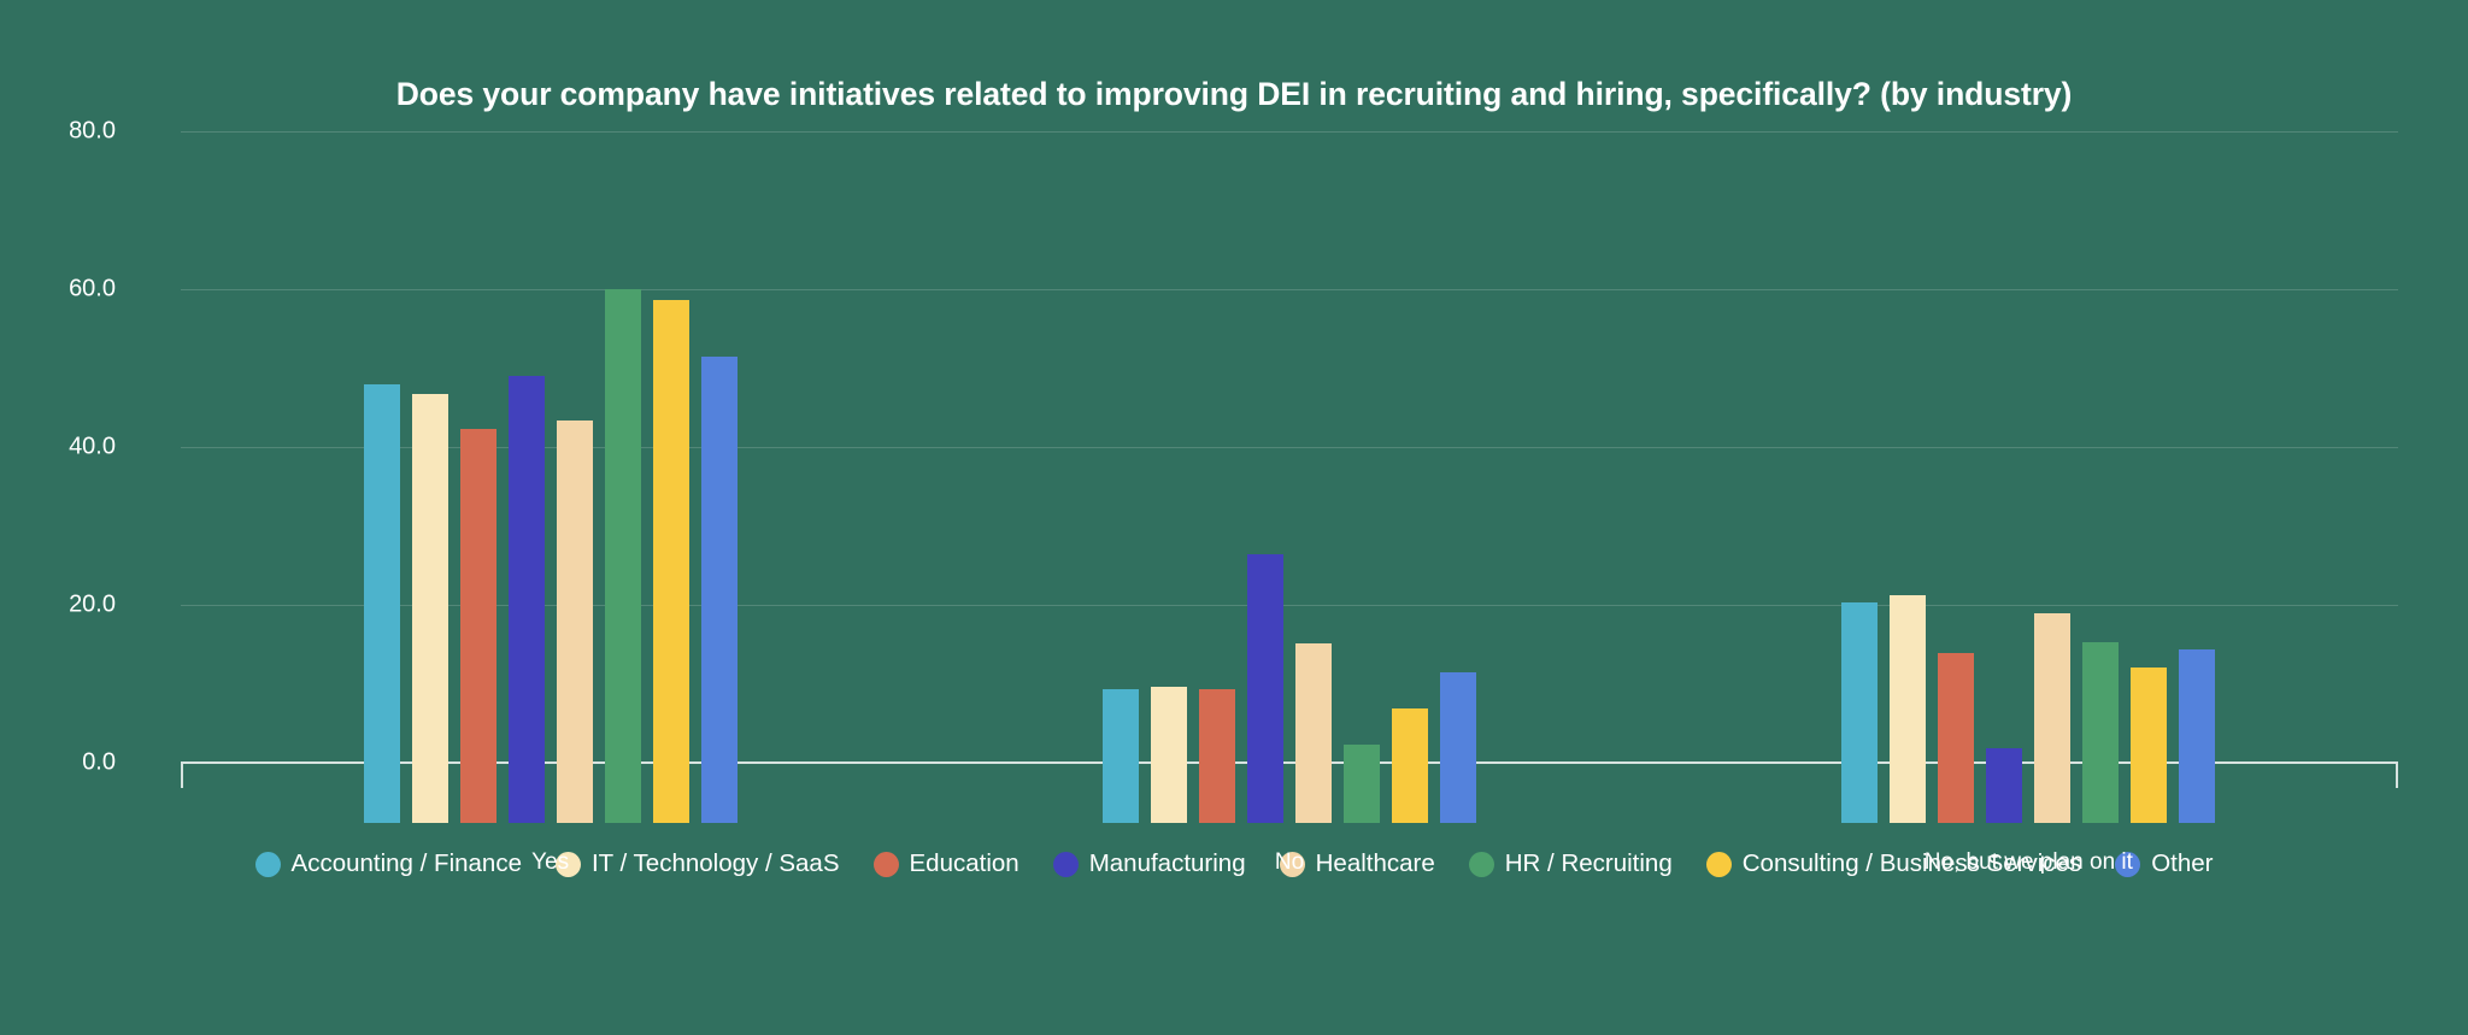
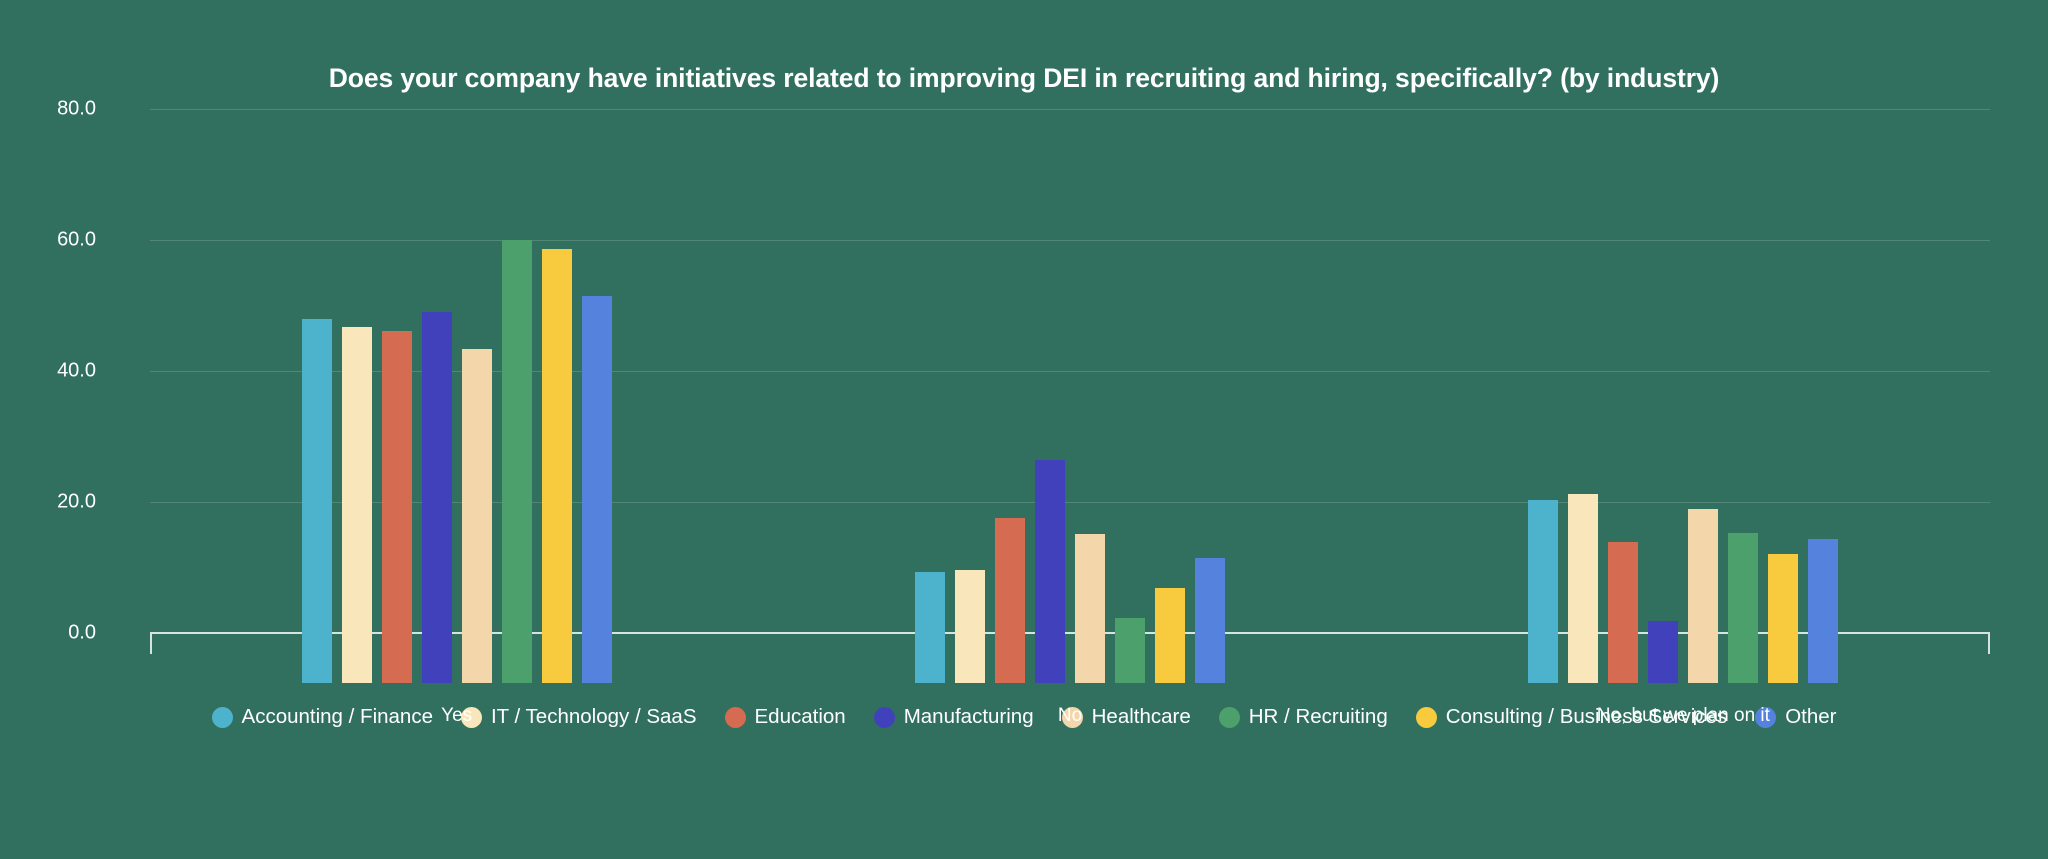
Education/Yes: 50 -> 54
Education/No: 17 -> 25
